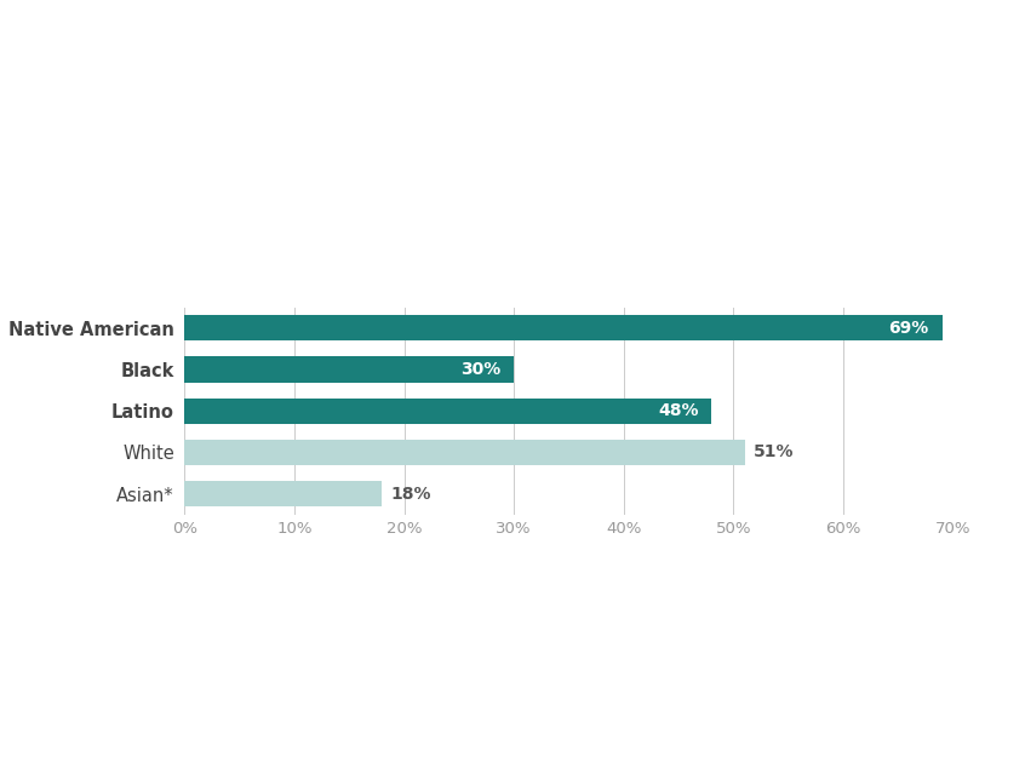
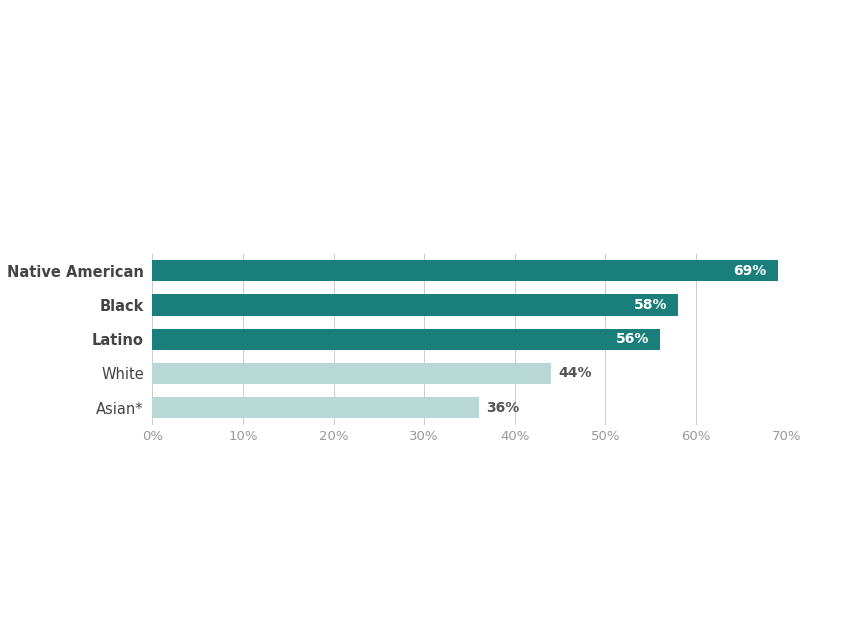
Black: 30% -> 58%
Latino: 48% -> 56%
White: 51% -> 44%
Asian*: 18% -> 36%
